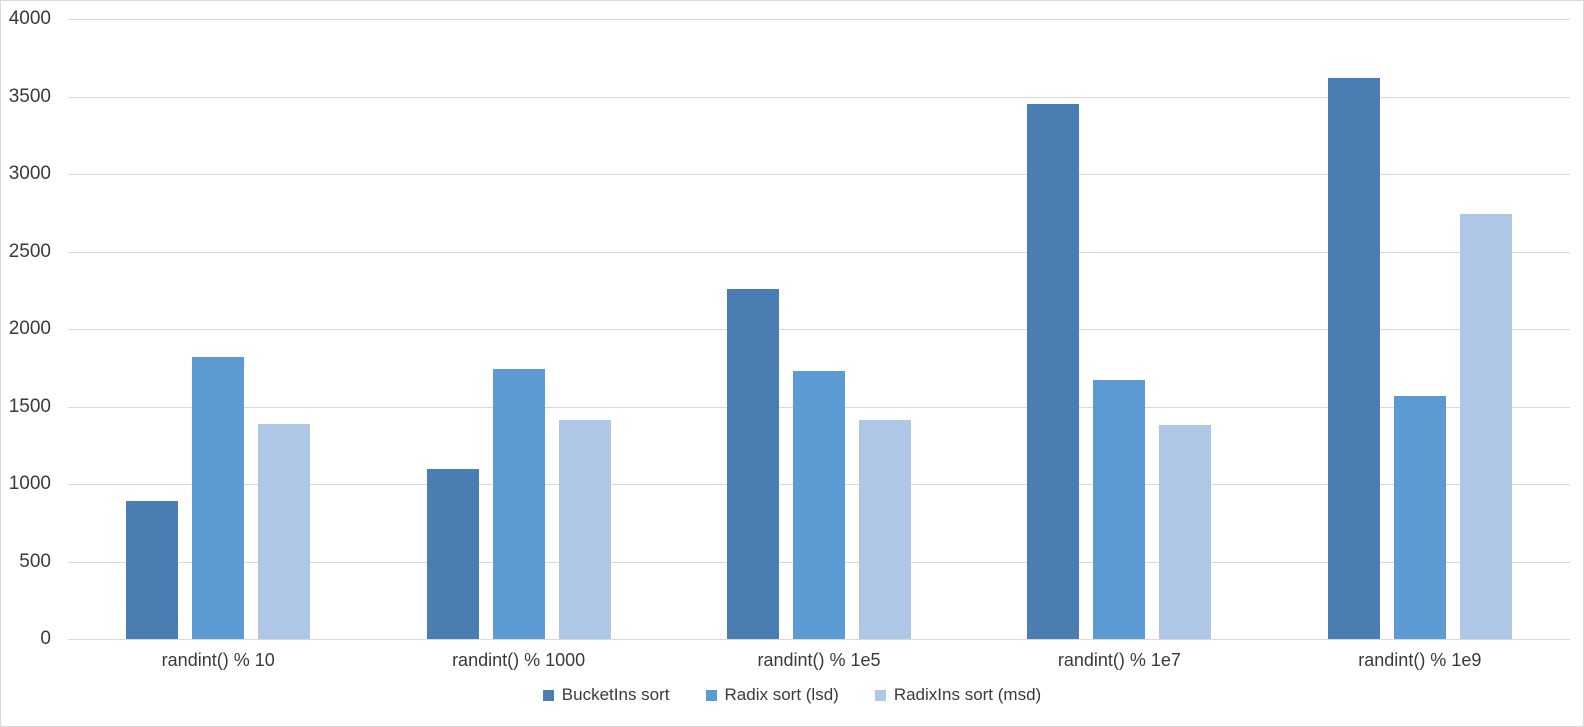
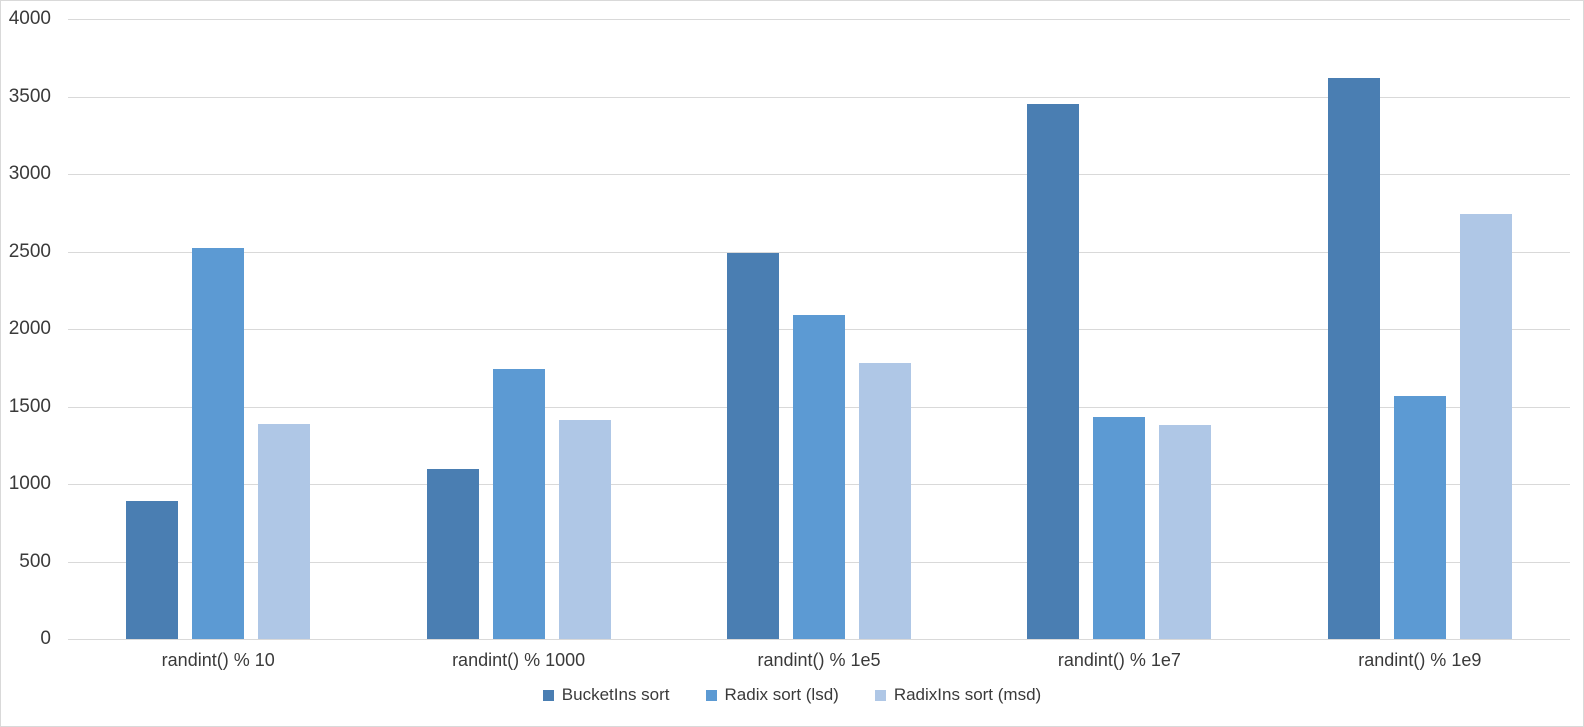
Radix sort (lsd)/randint() % 10: 1820 -> 2520
BucketIns sort/randint() % 1e5: 2260 -> 2490
Radix sort (lsd)/randint() % 1e5: 1730 -> 2090
RadixIns sort (msd)/randint() % 1e5: 1410 -> 1780
Radix sort (lsd)/randint() % 1e7: 1670 -> 1430
